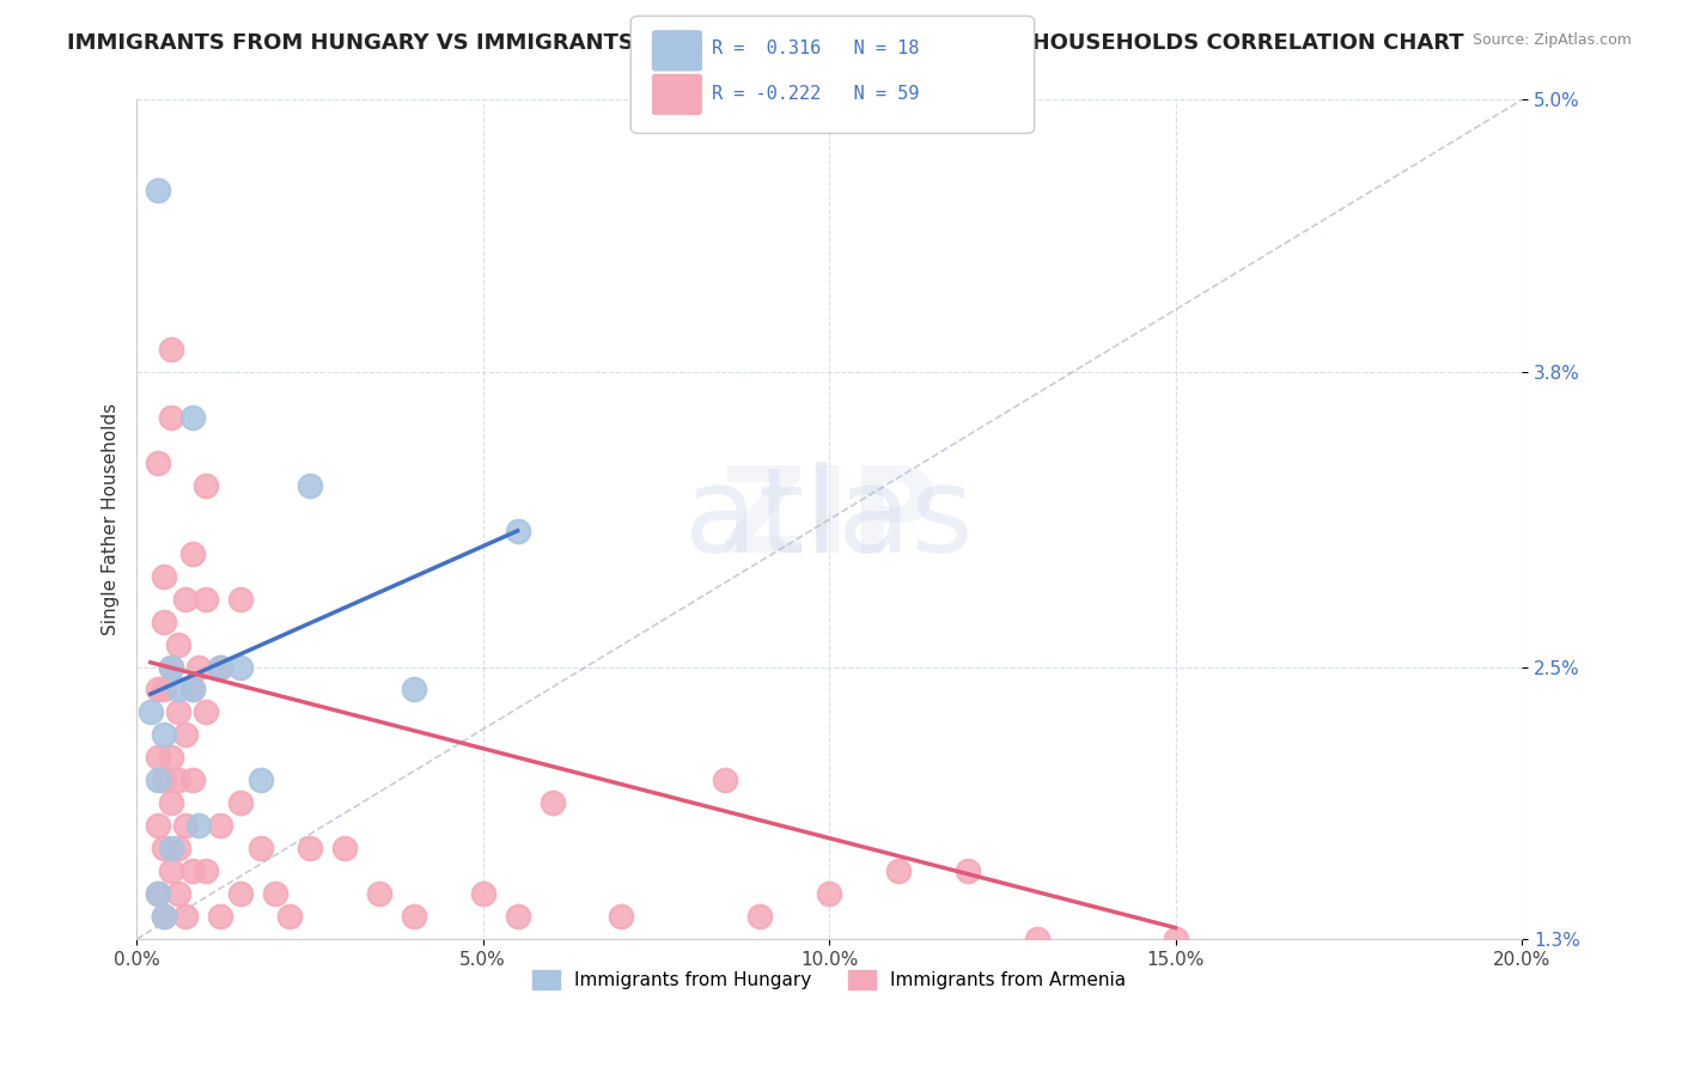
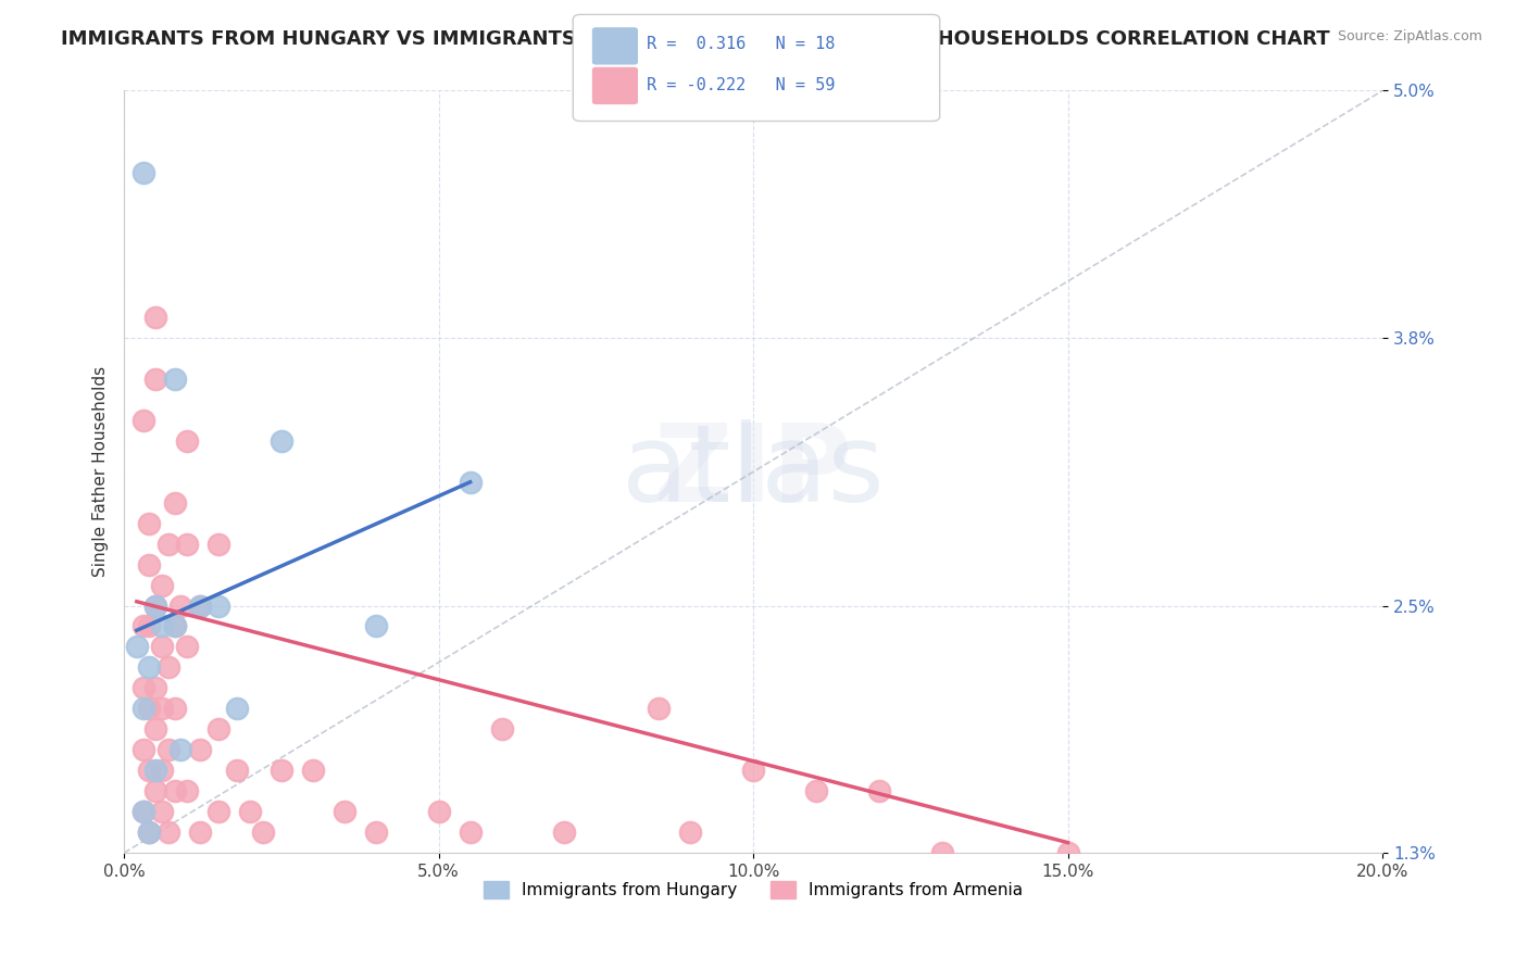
Immigrants from Armenia/10.0%: 1.5% -> 1.7%
